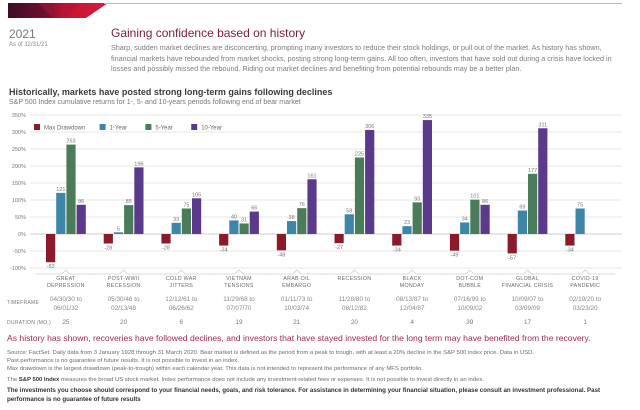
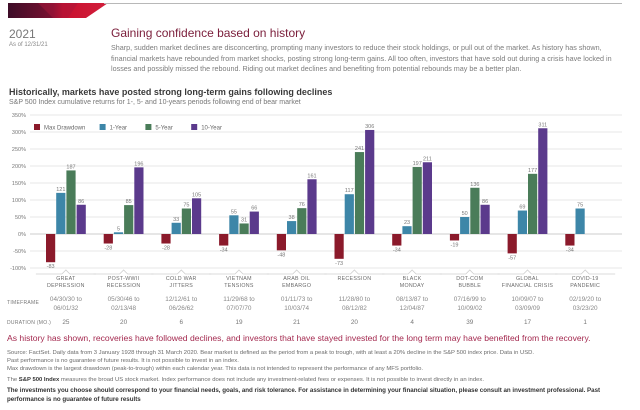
5-Year/GREAT DEPRESSION: 263 -> 187
1-Year/VIETNAM TENSIONS: 40 -> 55
Max Drawdown/RECESSION: -27 -> -73
1-Year/RECESSION: 58 -> 117
5-Year/RECESSION: 225 -> 241
5-Year/BLACK MONDAY: 93 -> 197
10-Year/BLACK MONDAY: 335 -> 211
Max Drawdown/DOT-COM BUBBLE: -49 -> -19
1-Year/DOT-COM BUBBLE: 34 -> 50
5-Year/DOT-COM BUBBLE: 101 -> 136
